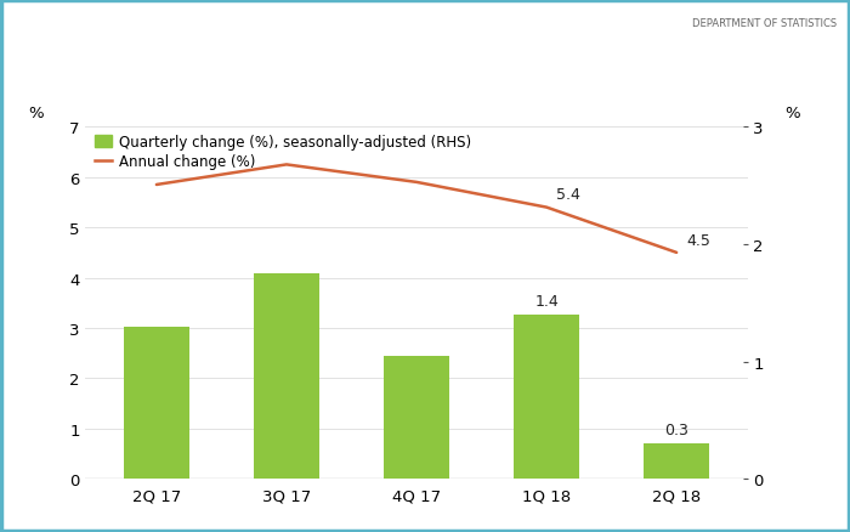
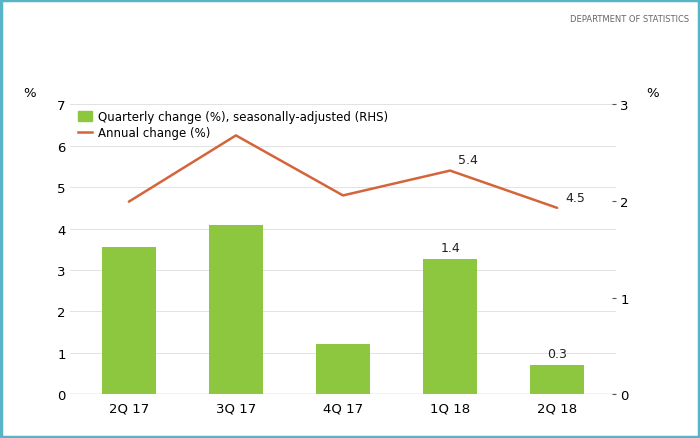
Quarterly change (%), seasonally-adjusted (RHS)/2Q 17: 1.30 -> 1.52
Annual change (%)/2Q 17: 5.85 -> 4.65
Quarterly change (%), seasonally-adjusted (RHS)/4Q 17: 1.05 -> 0.52
Annual change (%)/4Q 17: 5.90 -> 4.80
